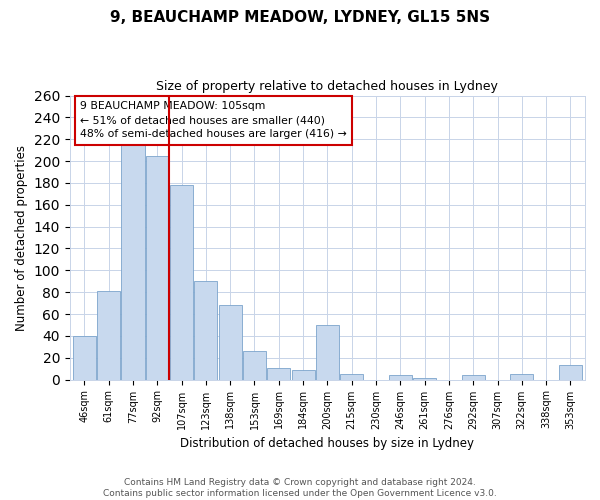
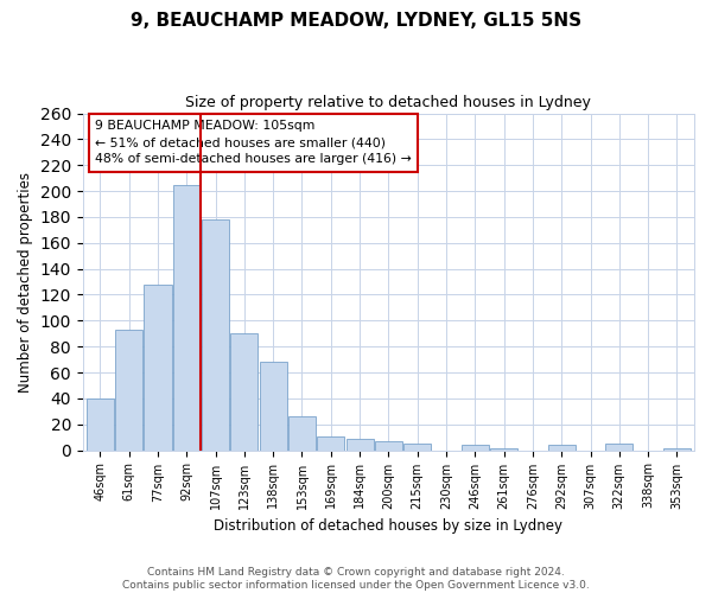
61sqm: 81 -> 93
77sqm: 215 -> 128
200sqm: 50 -> 7
353sqm: 13 -> 1
